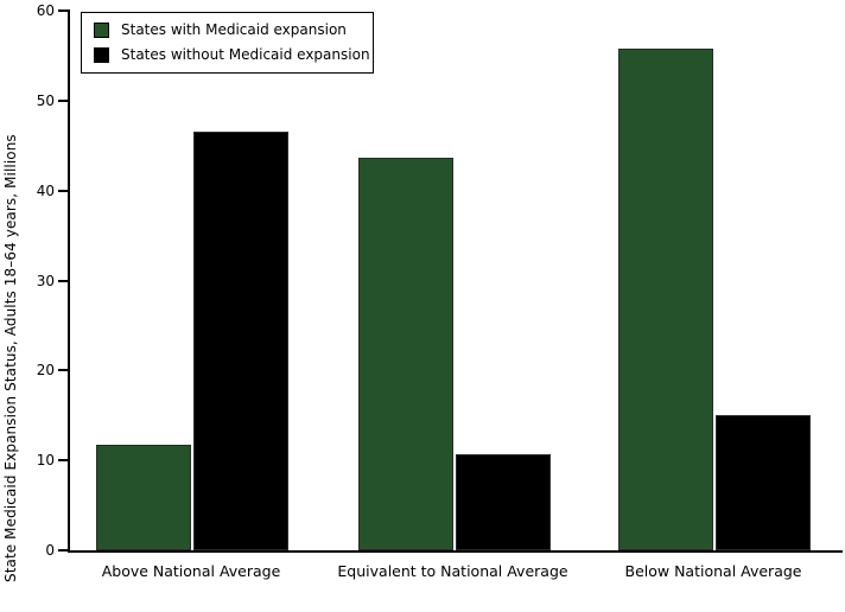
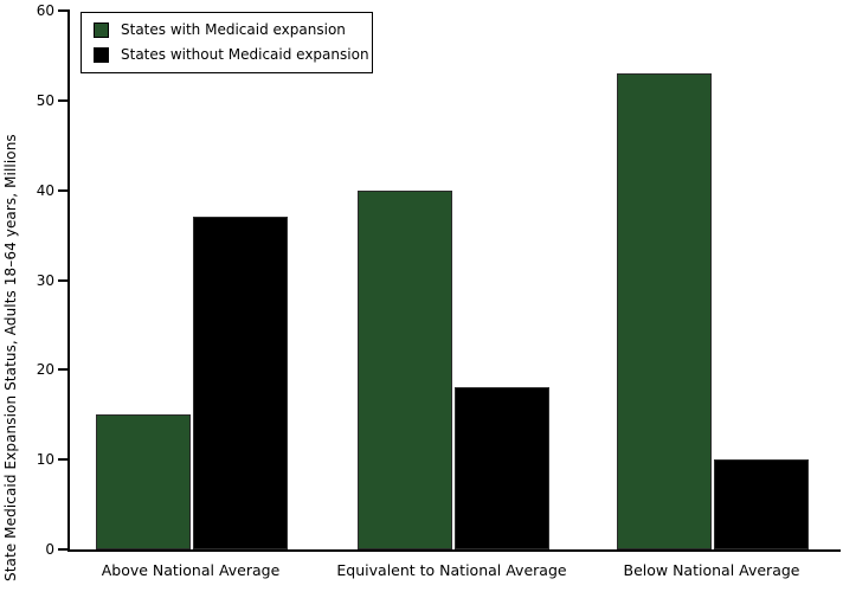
States with Medicaid expansion/Above National Average: 12 -> 15
States without Medicaid expansion/Above National Average: 46 -> 37
States with Medicaid expansion/Equivalent to National Average: 44 -> 40
States without Medicaid expansion/Equivalent to National Average: 11 -> 18
States with Medicaid expansion/Below National Average: 56 -> 53
States without Medicaid expansion/Below National Average: 15 -> 10
